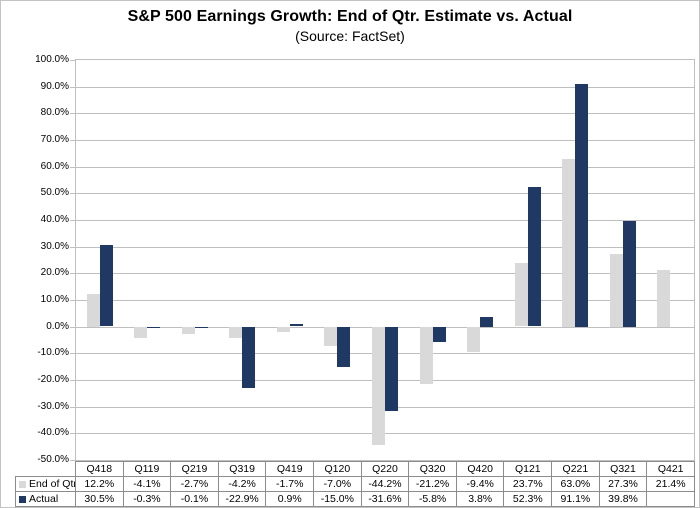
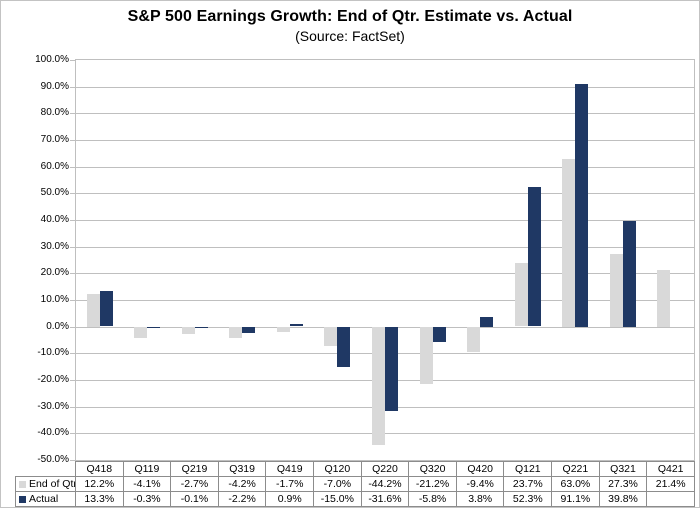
Actual/Q418: 30.5% -> 13.3%
Actual/Q319: -22.9% -> -2.2%
